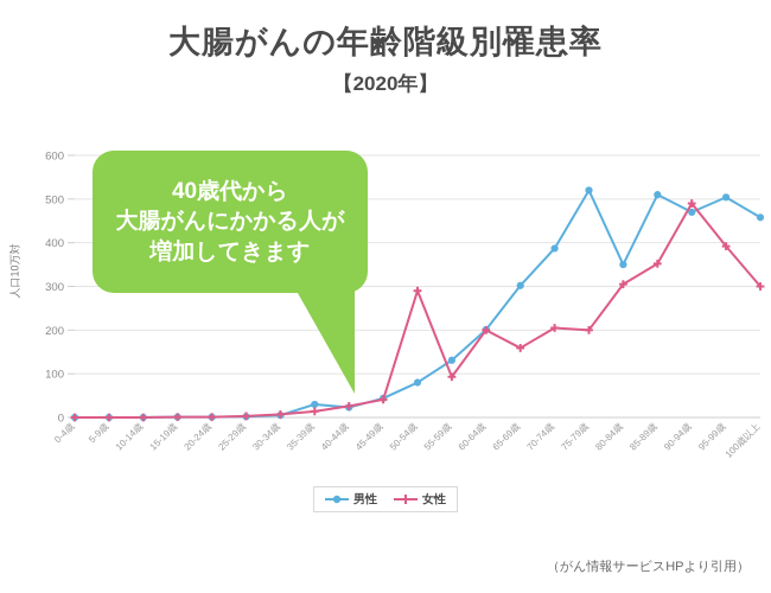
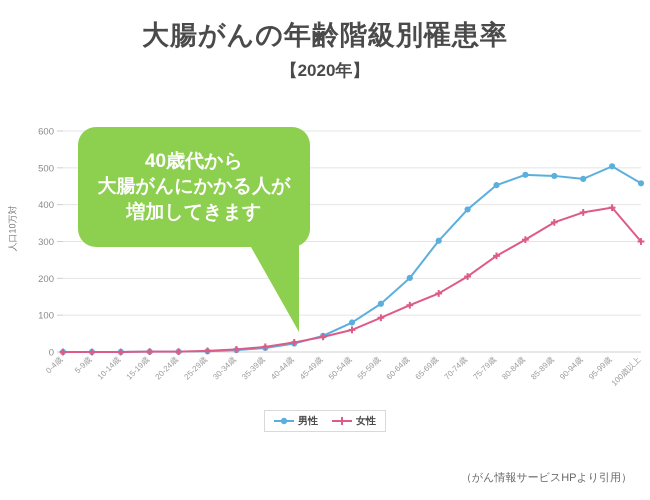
男性/35-39歳: 30 -> 10
女性/50-54歳: 290 -> 60
女性/60-64歳: 200 -> 130
男性/75-79歳: 520 -> 450
女性/75-79歳: 200 -> 260
男性/80-84歳: 350 -> 480
男性/85-89歳: 510 -> 480
女性/90-94歳: 490 -> 380
